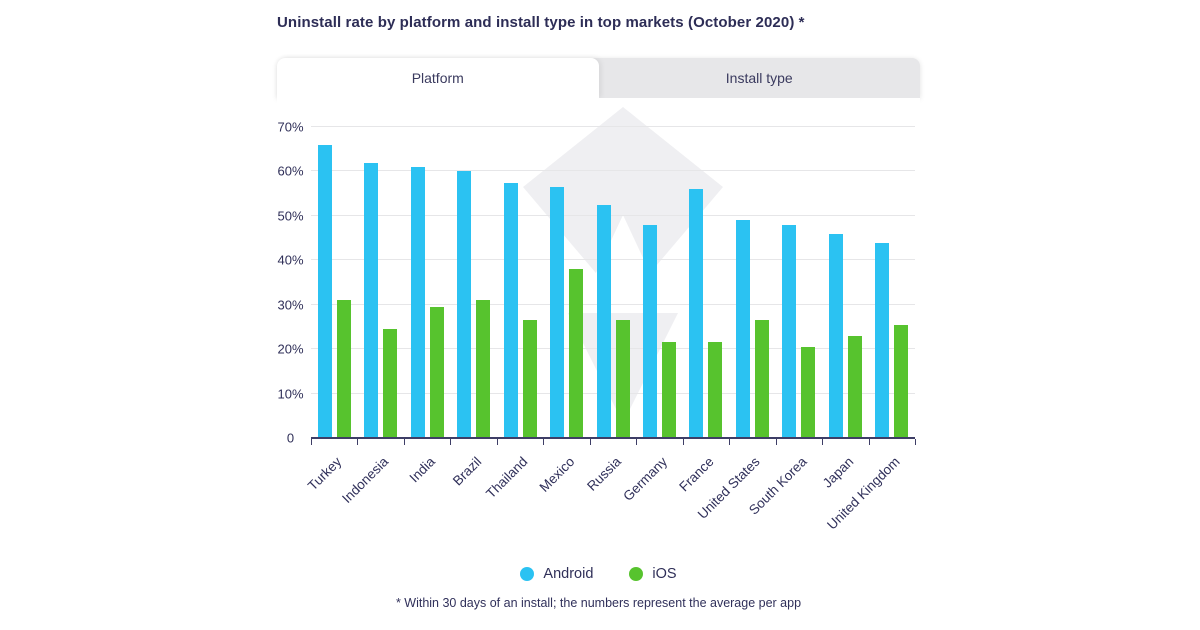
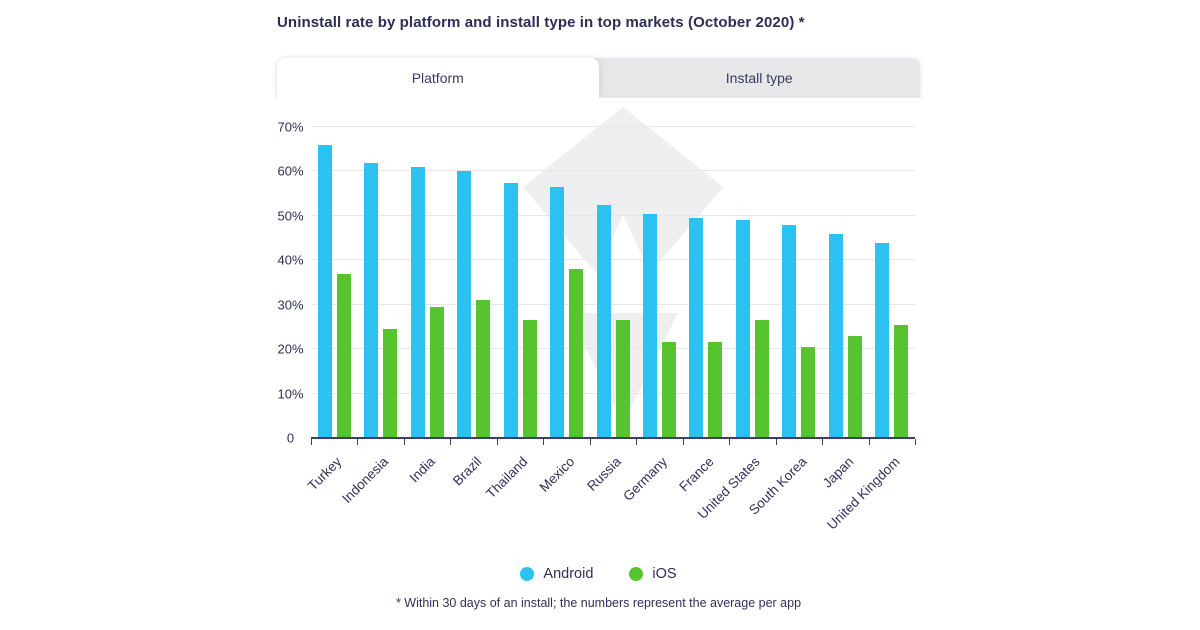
iOS/Turkey: 31% -> 37%
Android/Germany: 48% -> 50%
Android/France: 56% -> 50%
